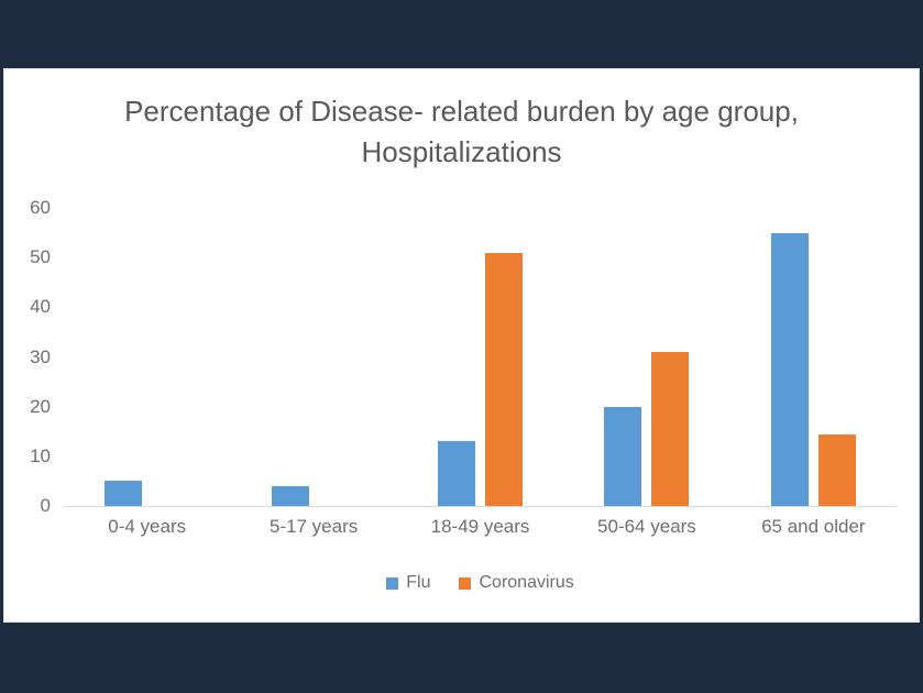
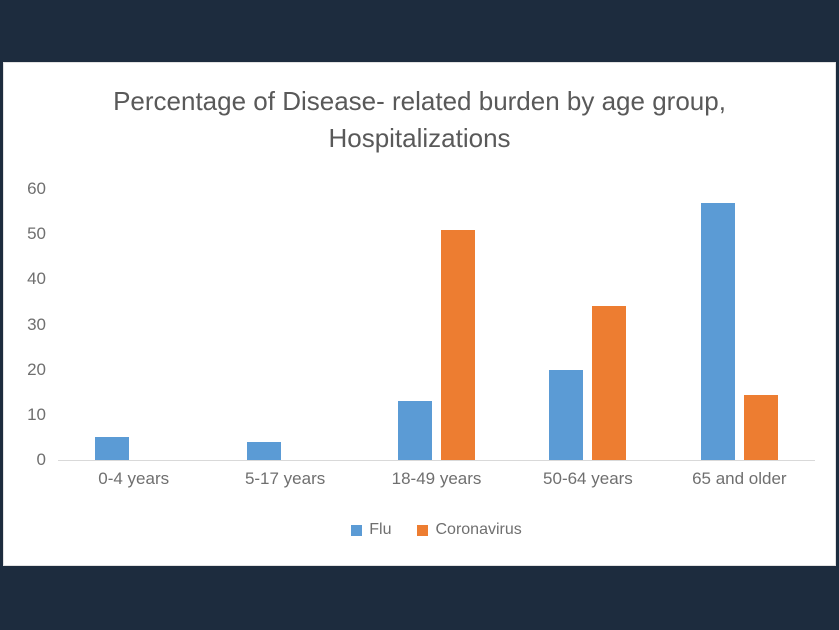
Coronavirus/50-64 years: 31 -> 34
Flu/65 and older: 55 -> 57
